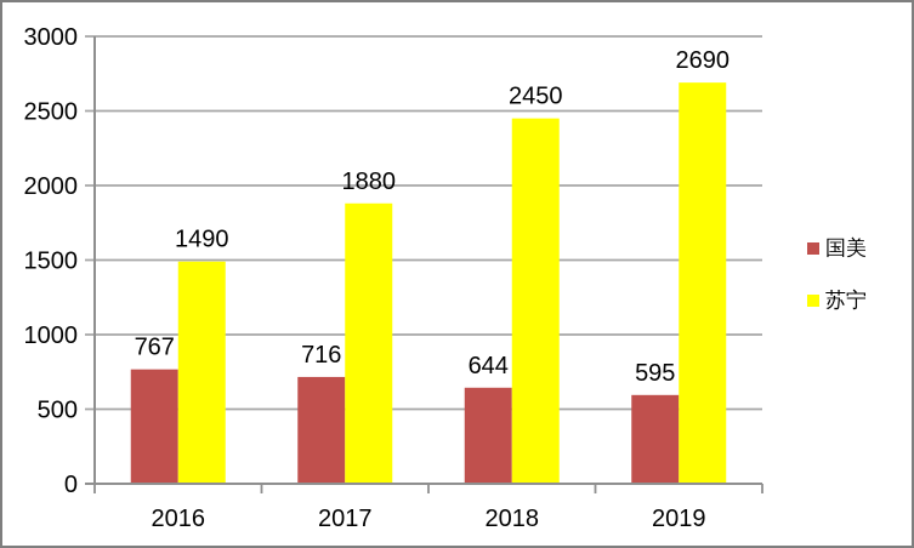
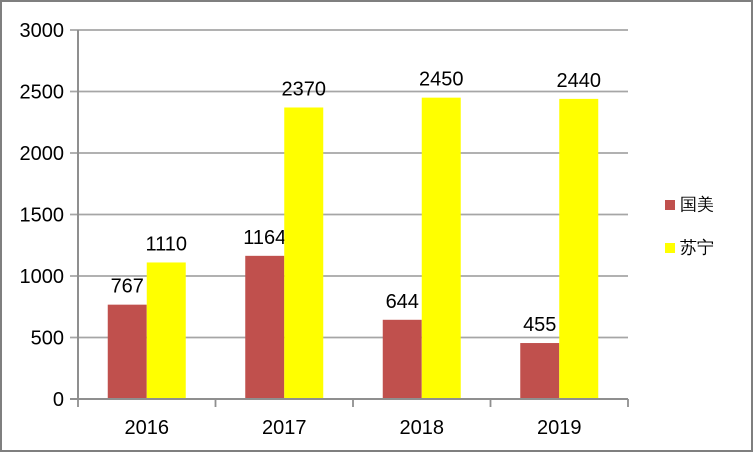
苏宁/2016: 1490 -> 1110
国美/2017: 716 -> 1164
苏宁/2017: 1880 -> 2370
国美/2019: 595 -> 455
苏宁/2019: 2690 -> 2440
